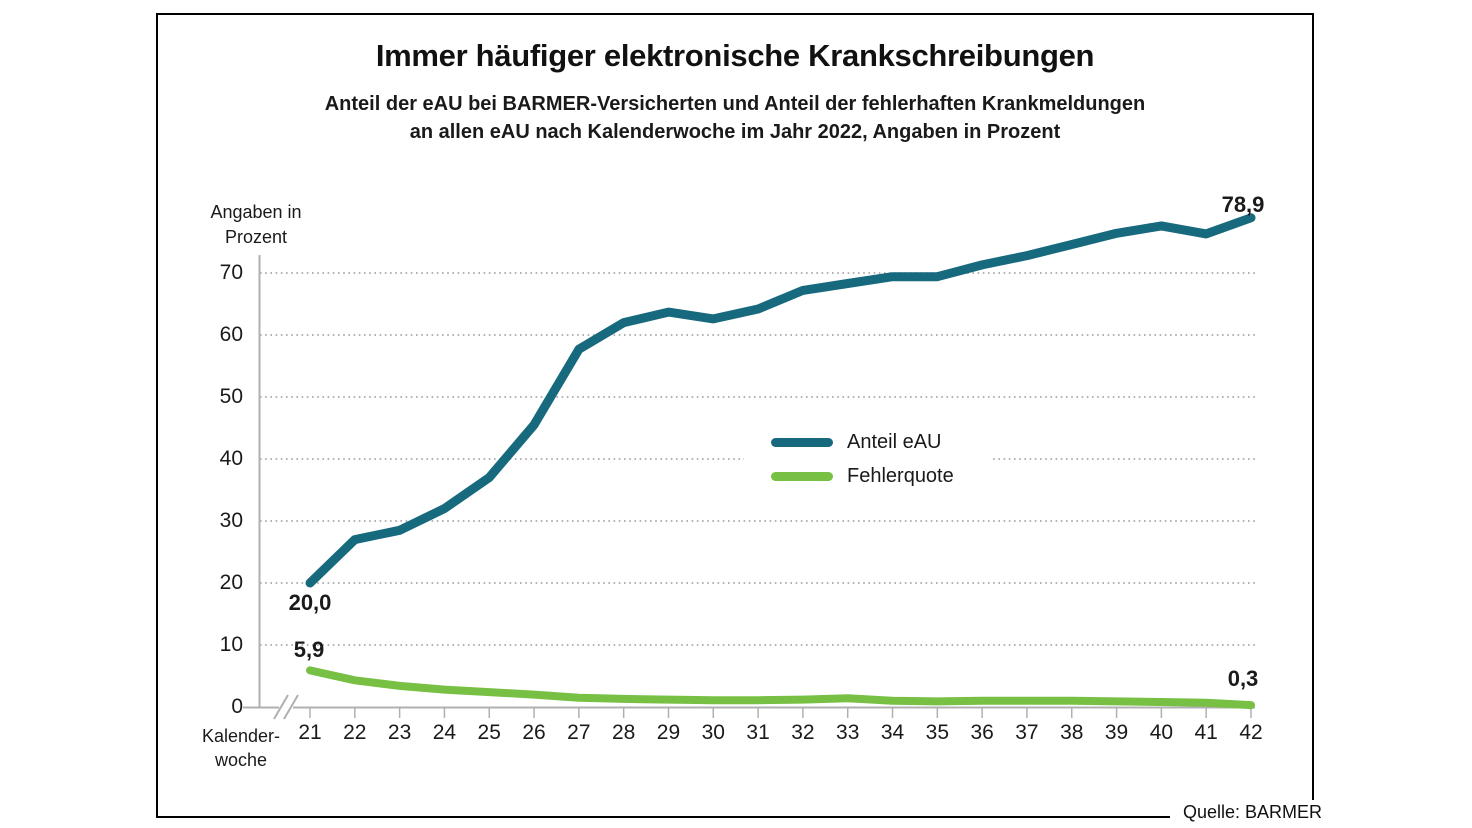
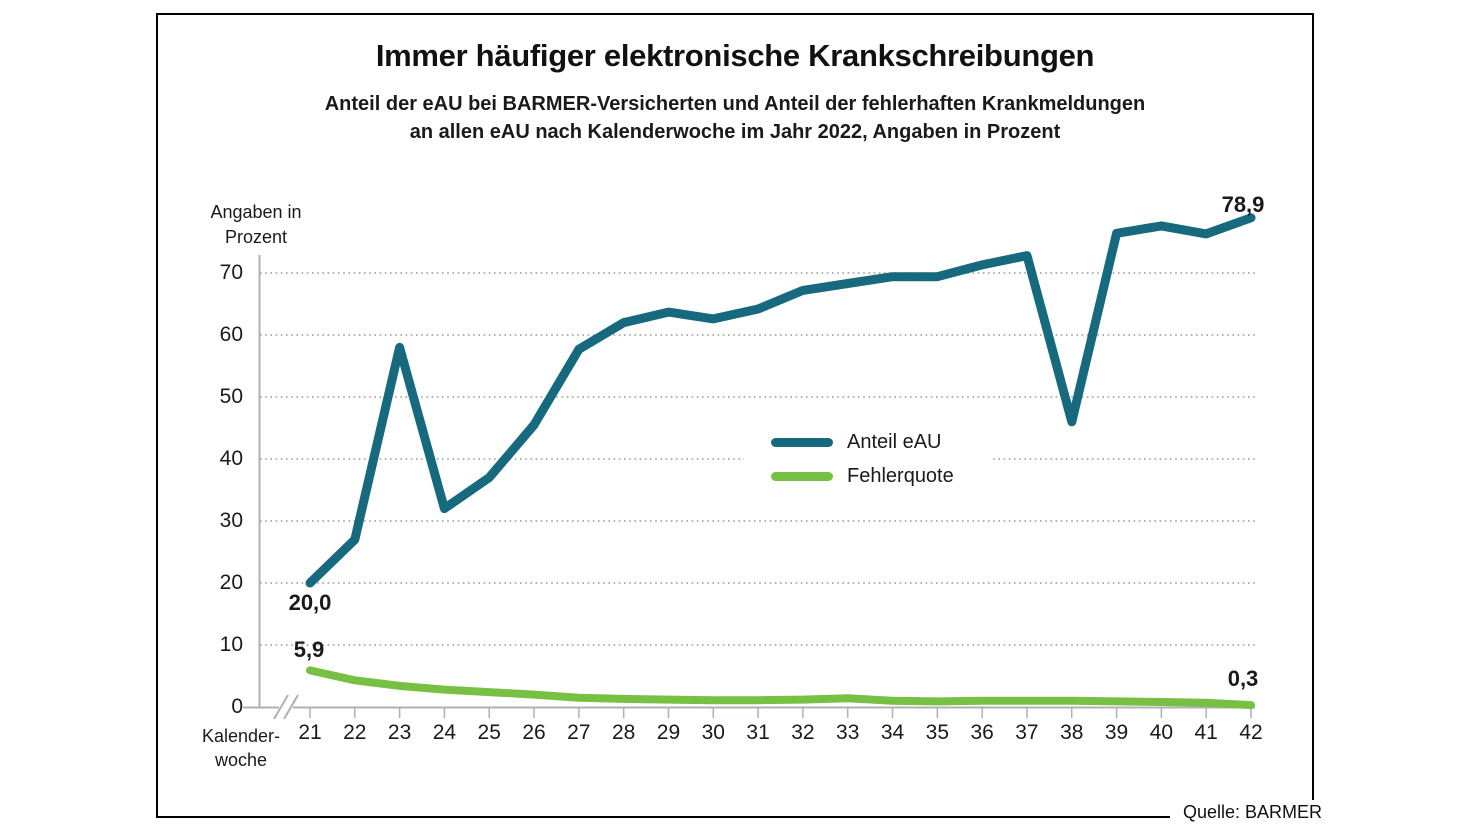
Anteil eAU/23: 28 -> 58
Anteil eAU/38: 75 -> 46
